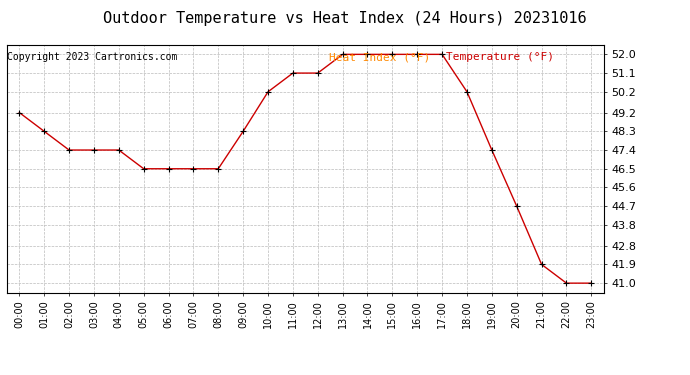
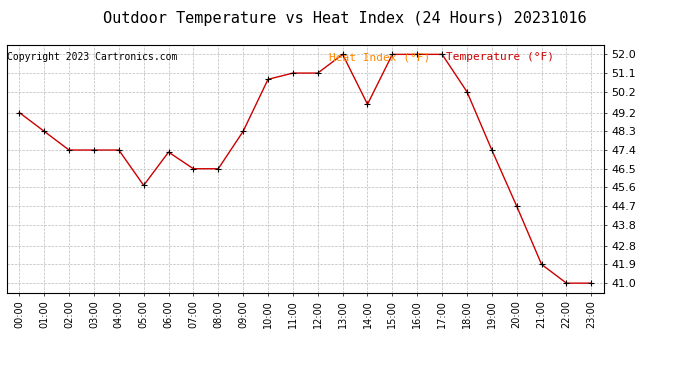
05:00: 46.5 -> 45.7
06:00: 46.5 -> 47.3
10:00: 50.2 -> 50.8
14:00: 52.0 -> 49.6
